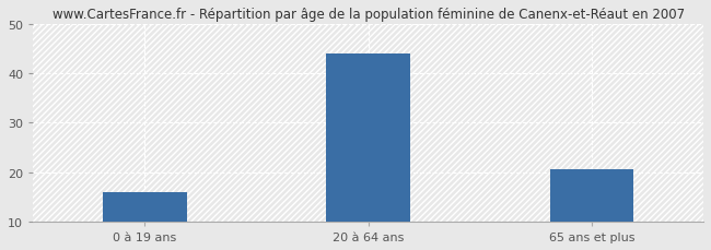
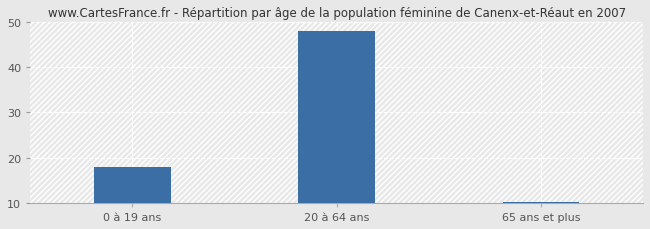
0 à 19 ans: 16.0 -> 18.0
20 à 64 ans: 44.0 -> 48.0
65 ans et plus: 20.5 -> 10.2
